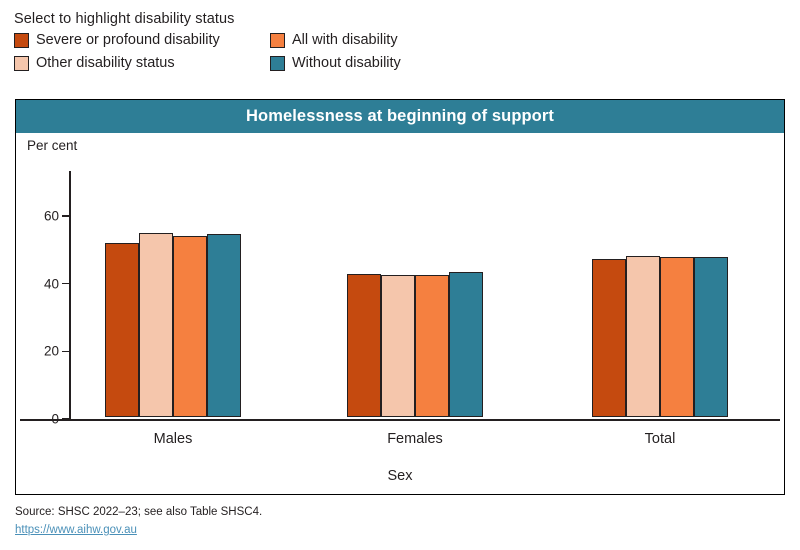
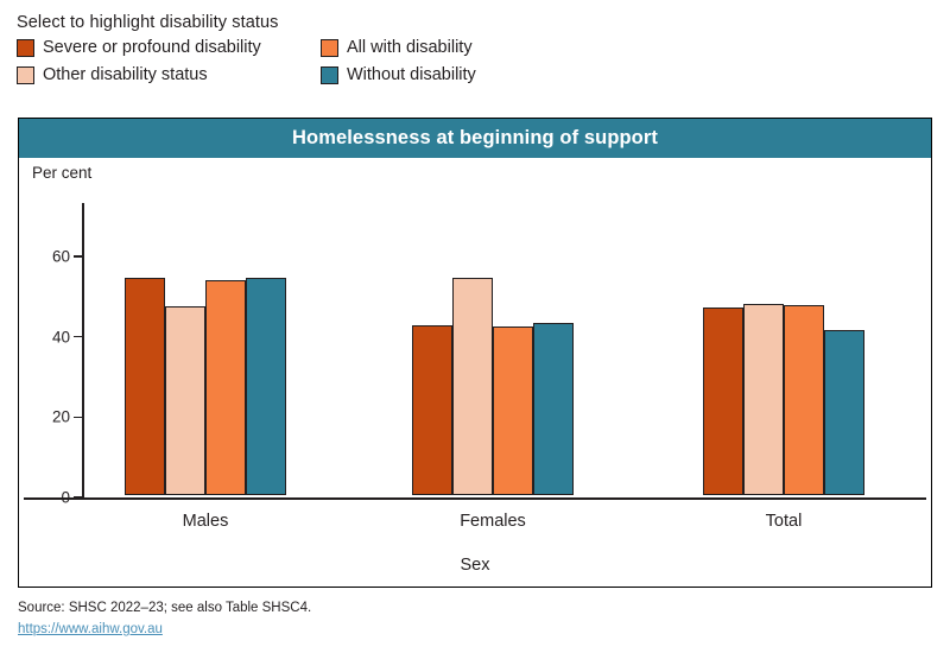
Severe or profound disability/Males: 51 -> 54
Other disability status/Males: 54 -> 47
Other disability status/Females: 42 -> 54
Without disability/Total: 47 -> 41
